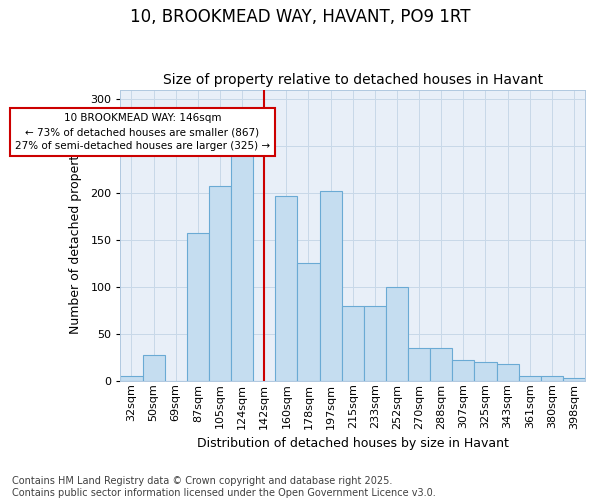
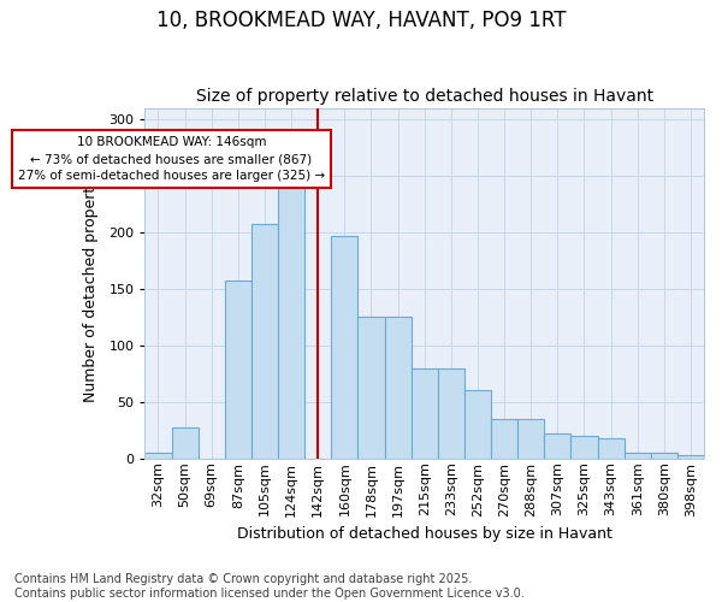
197sqm: 202 -> 125
252sqm: 100 -> 60
